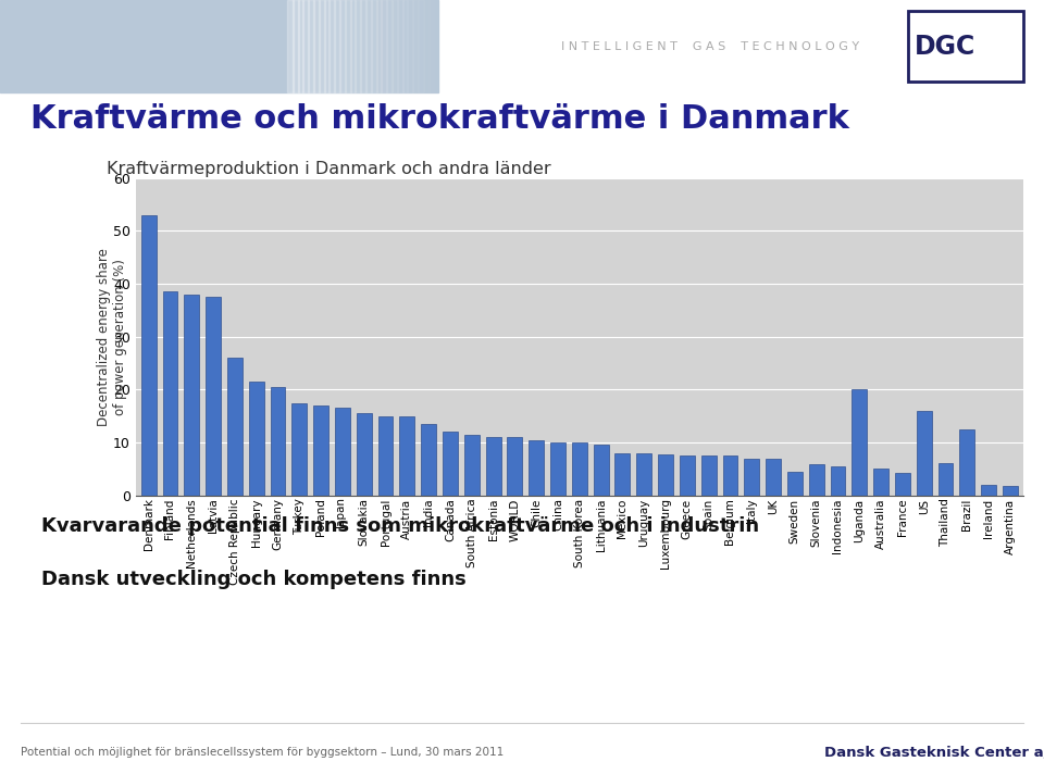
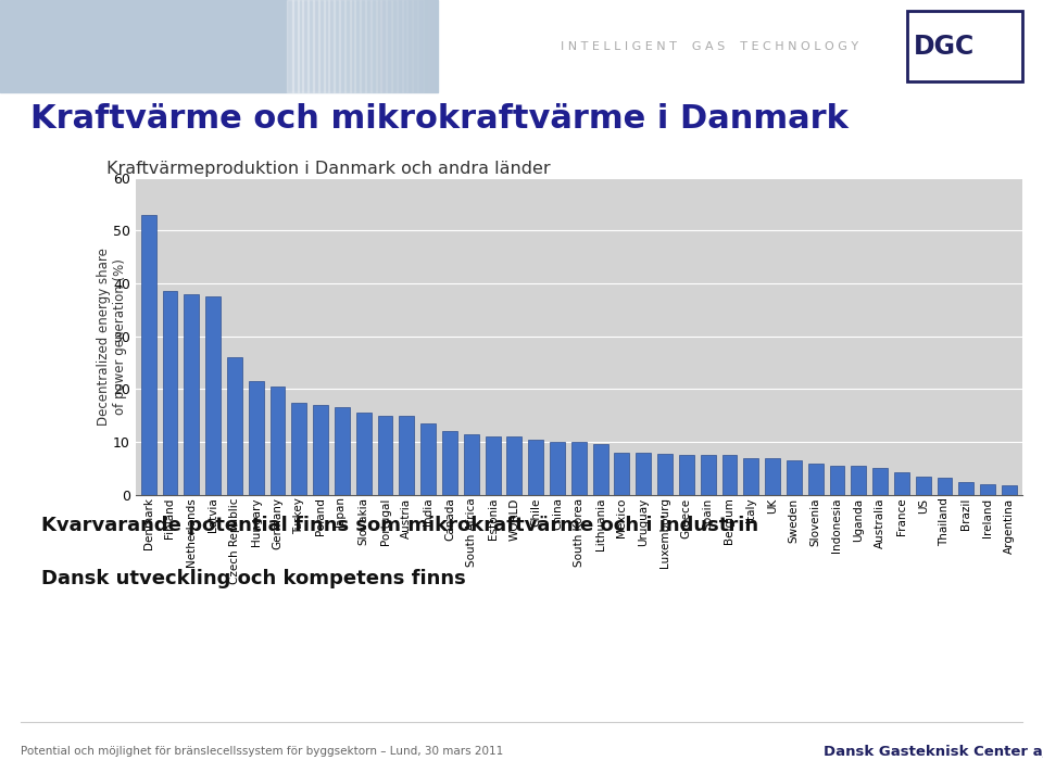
Sweden: 4.5 -> 6.5
Uganda: 20.0 -> 5.5
US: 16.0 -> 3.5
Thailand: 6.0 -> 3.2
Brazil: 12.5 -> 2.5
